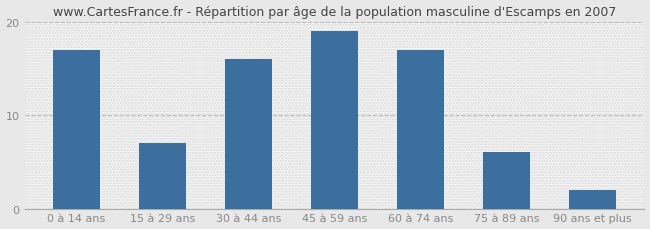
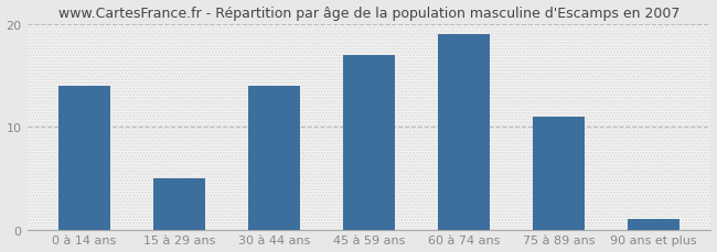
0 à 14 ans: 17 -> 14
15 à 29 ans: 7 -> 5
30 à 44 ans: 16 -> 14
45 à 59 ans: 19 -> 17
60 à 74 ans: 17 -> 19
75 à 89 ans: 6 -> 11
90 ans et plus: 2 -> 1
